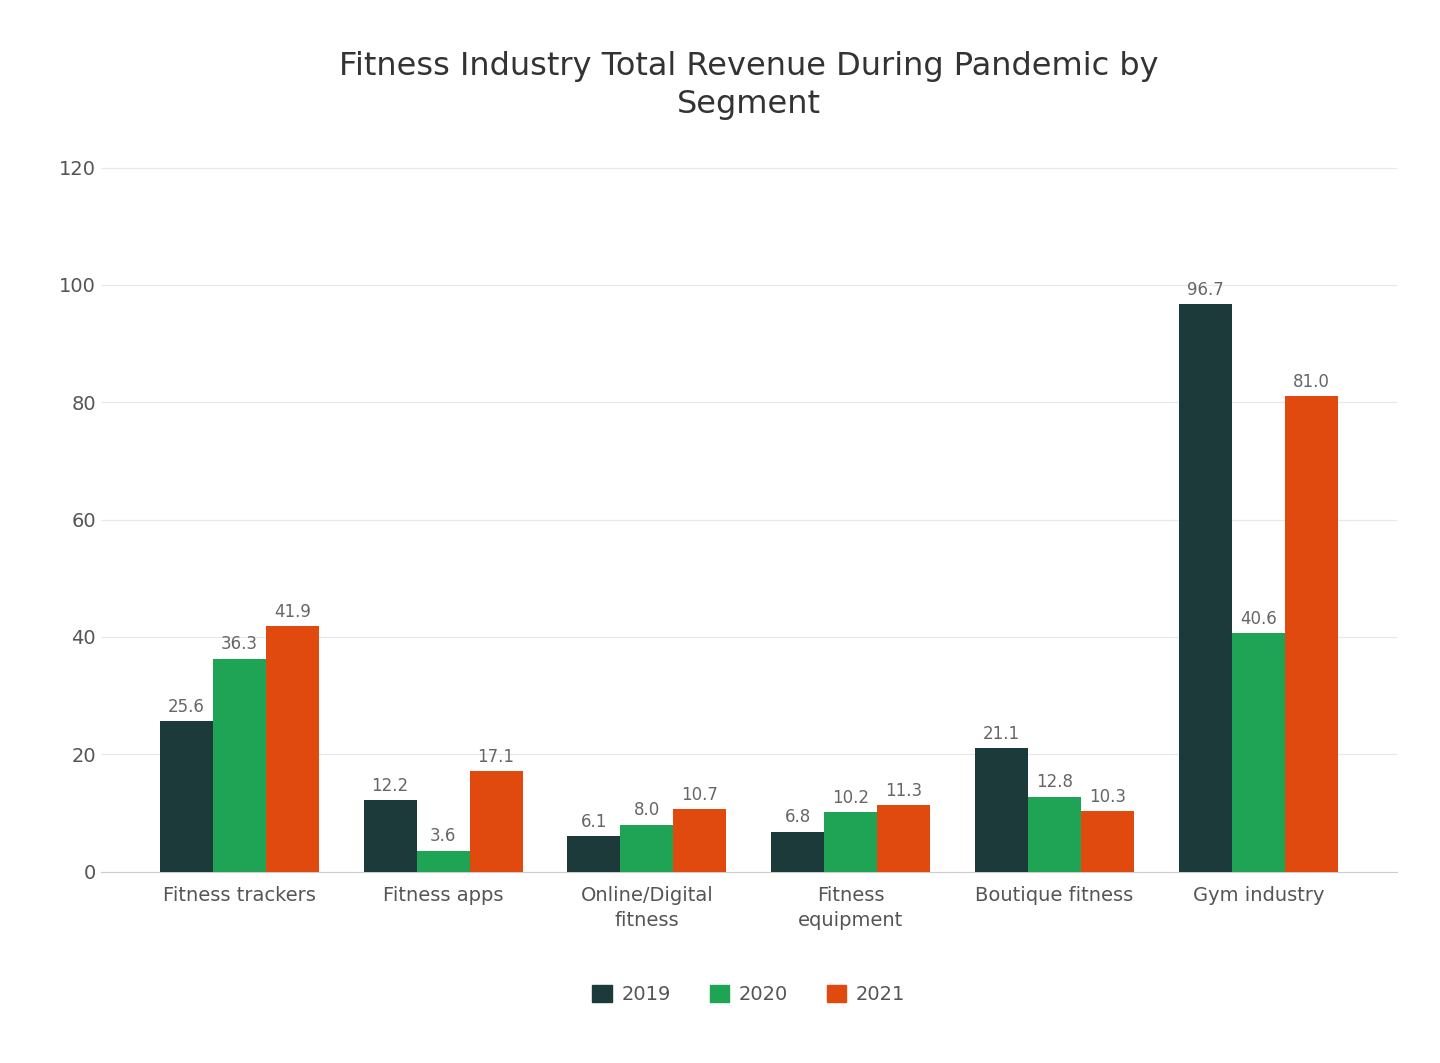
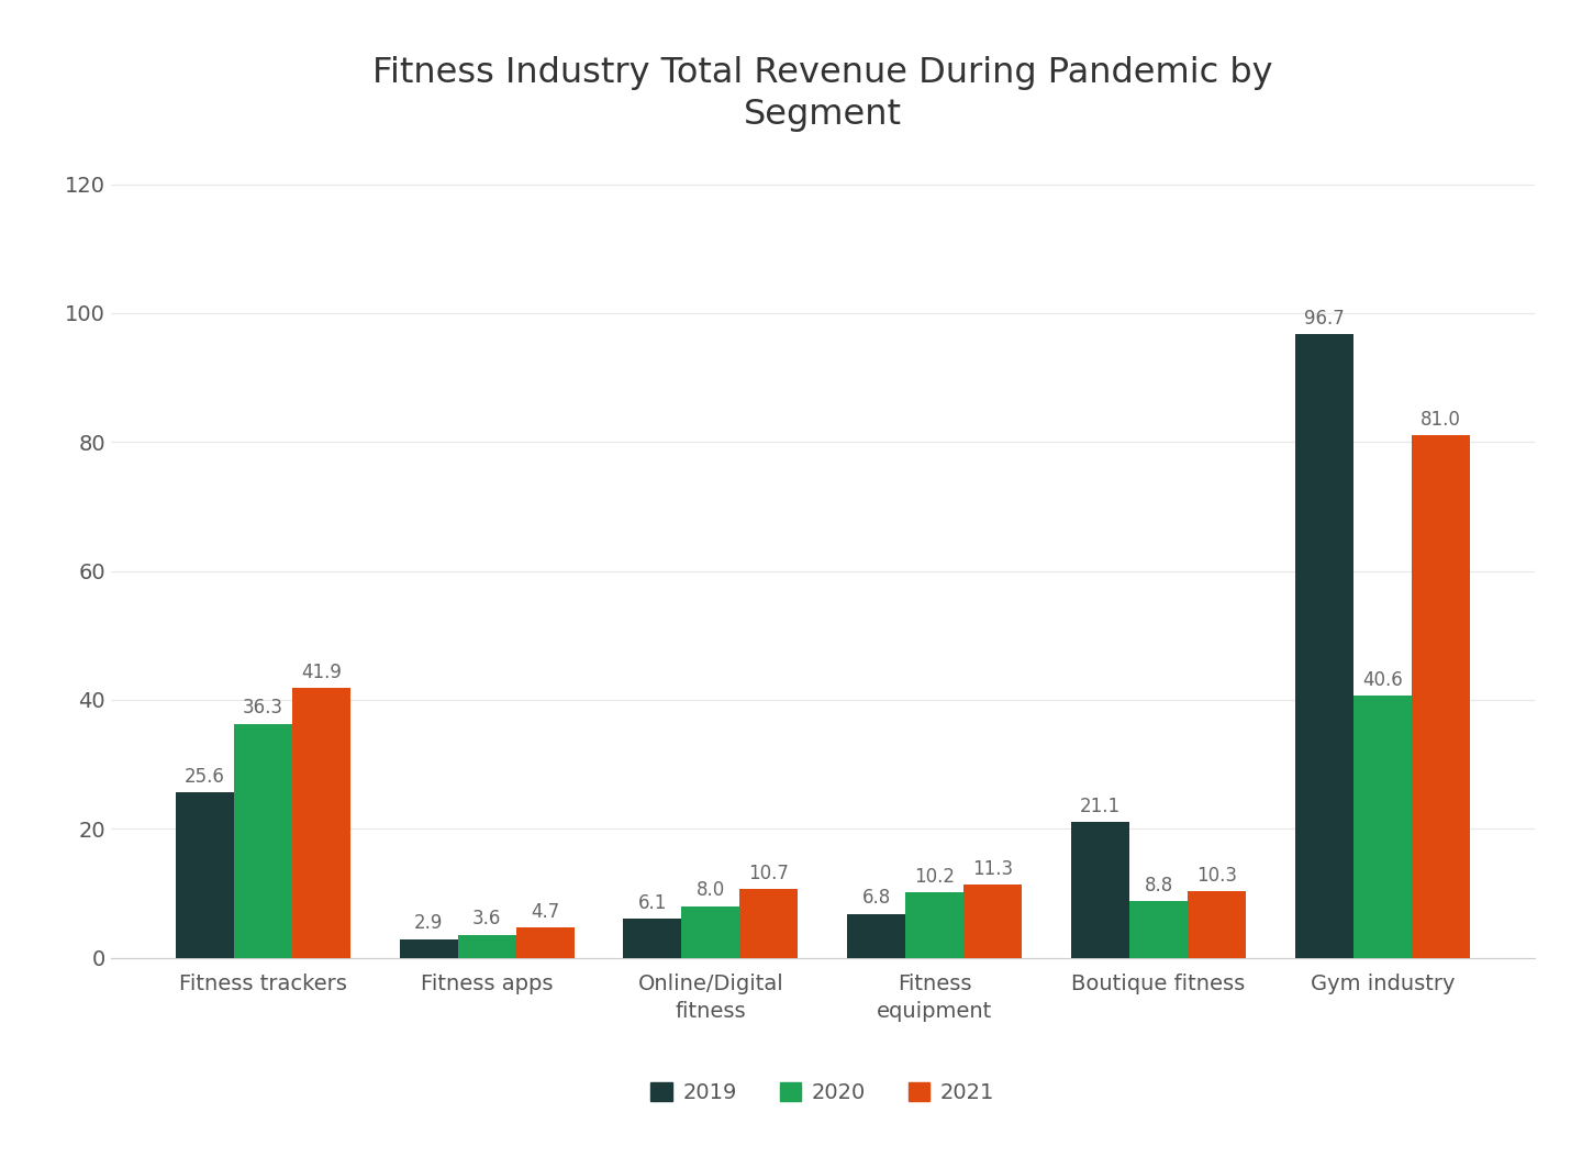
2019/Fitness apps: 12.2 -> 2.9
2021/Fitness apps: 17.1 -> 4.7
2020/Boutique fitness: 12.8 -> 8.8
